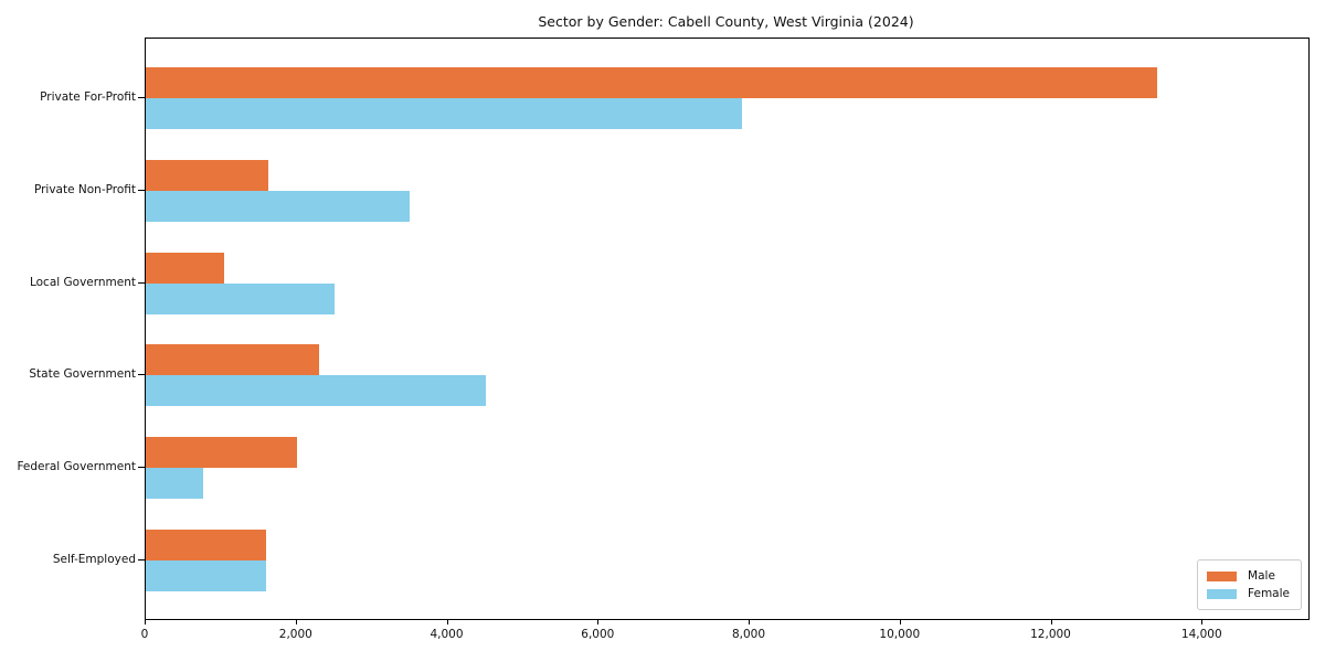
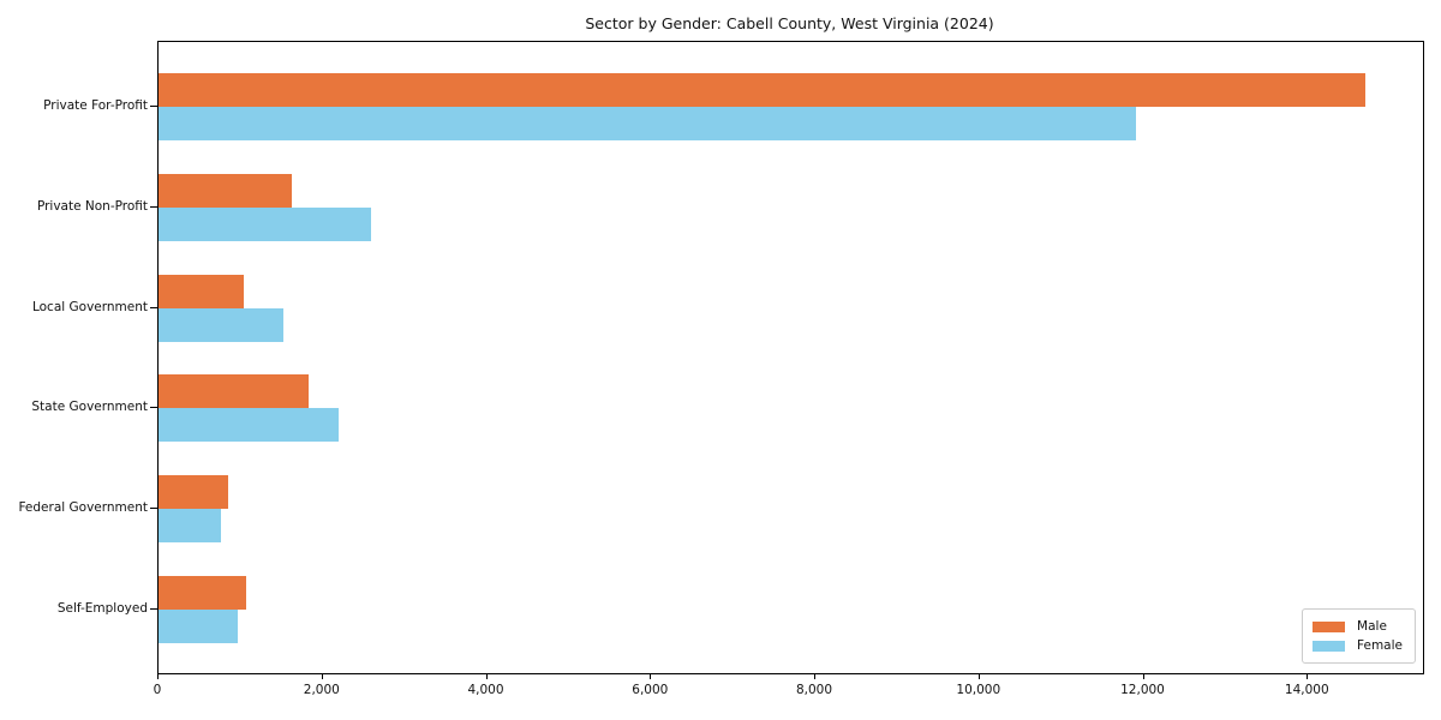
Male/Private For-Profit: 13400 -> 14700
Female/Private For-Profit: 7900 -> 11900
Female/Private Non-Profit: 3500 -> 2600
Female/Local Government: 2500 -> 1500
Male/State Government: 2300 -> 1800
Female/State Government: 4500 -> 2200
Male/Federal Government: 2000 -> 800
Male/Self-Employed: 1600 -> 1100
Female/Self-Employed: 1600 -> 1000
